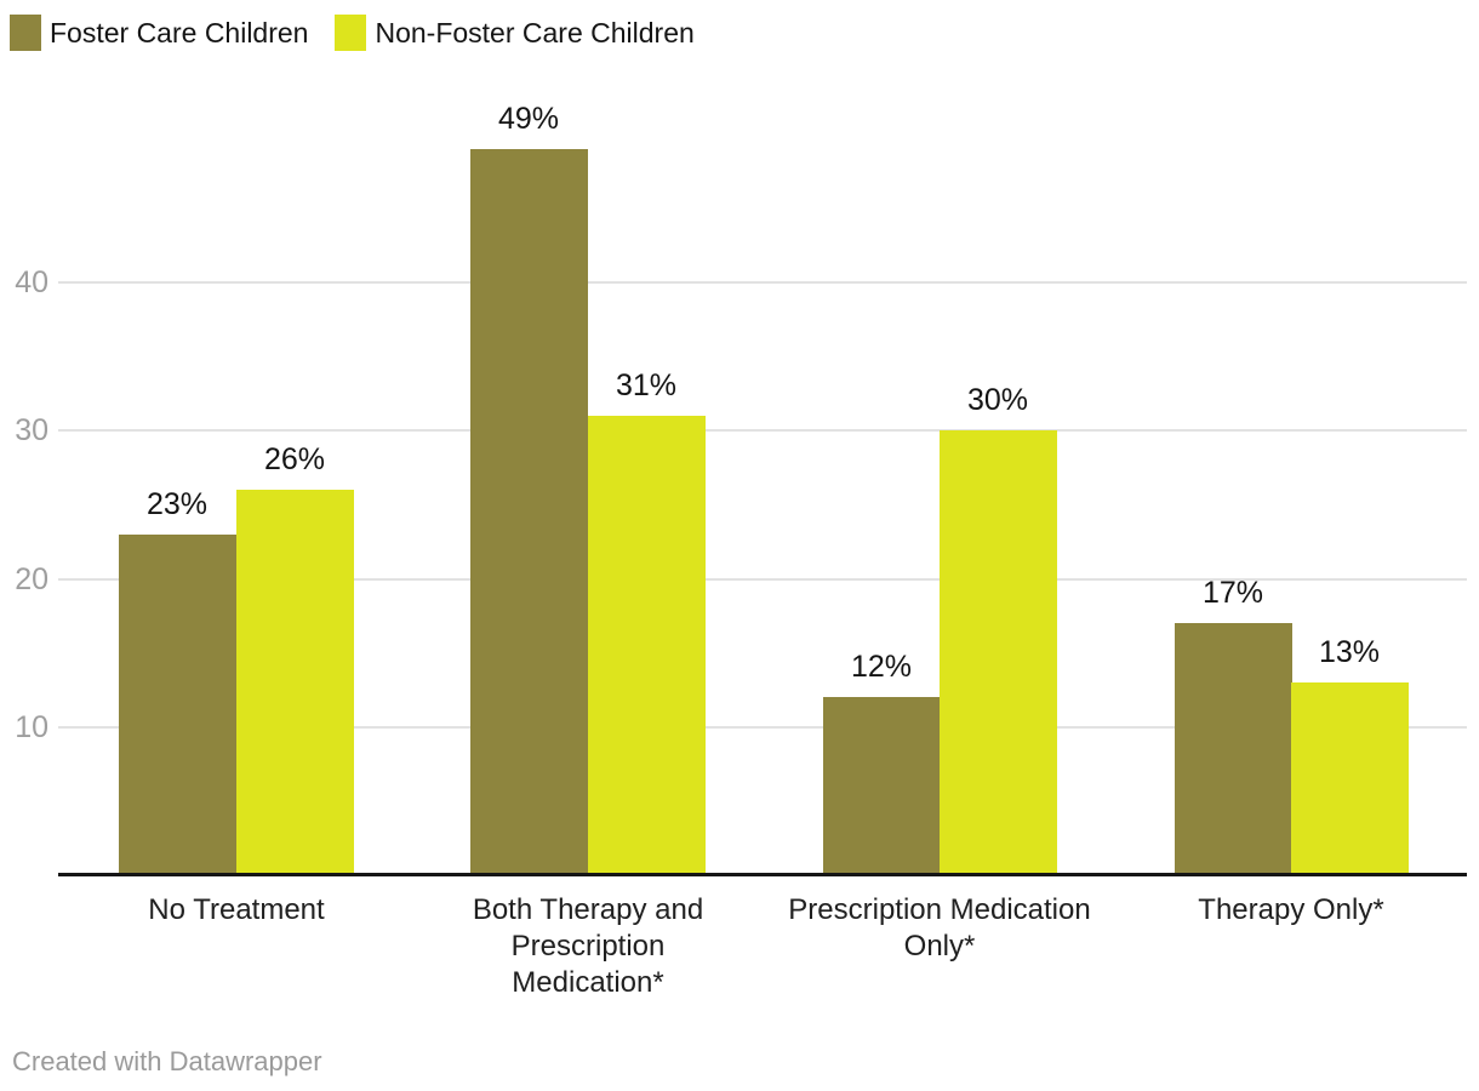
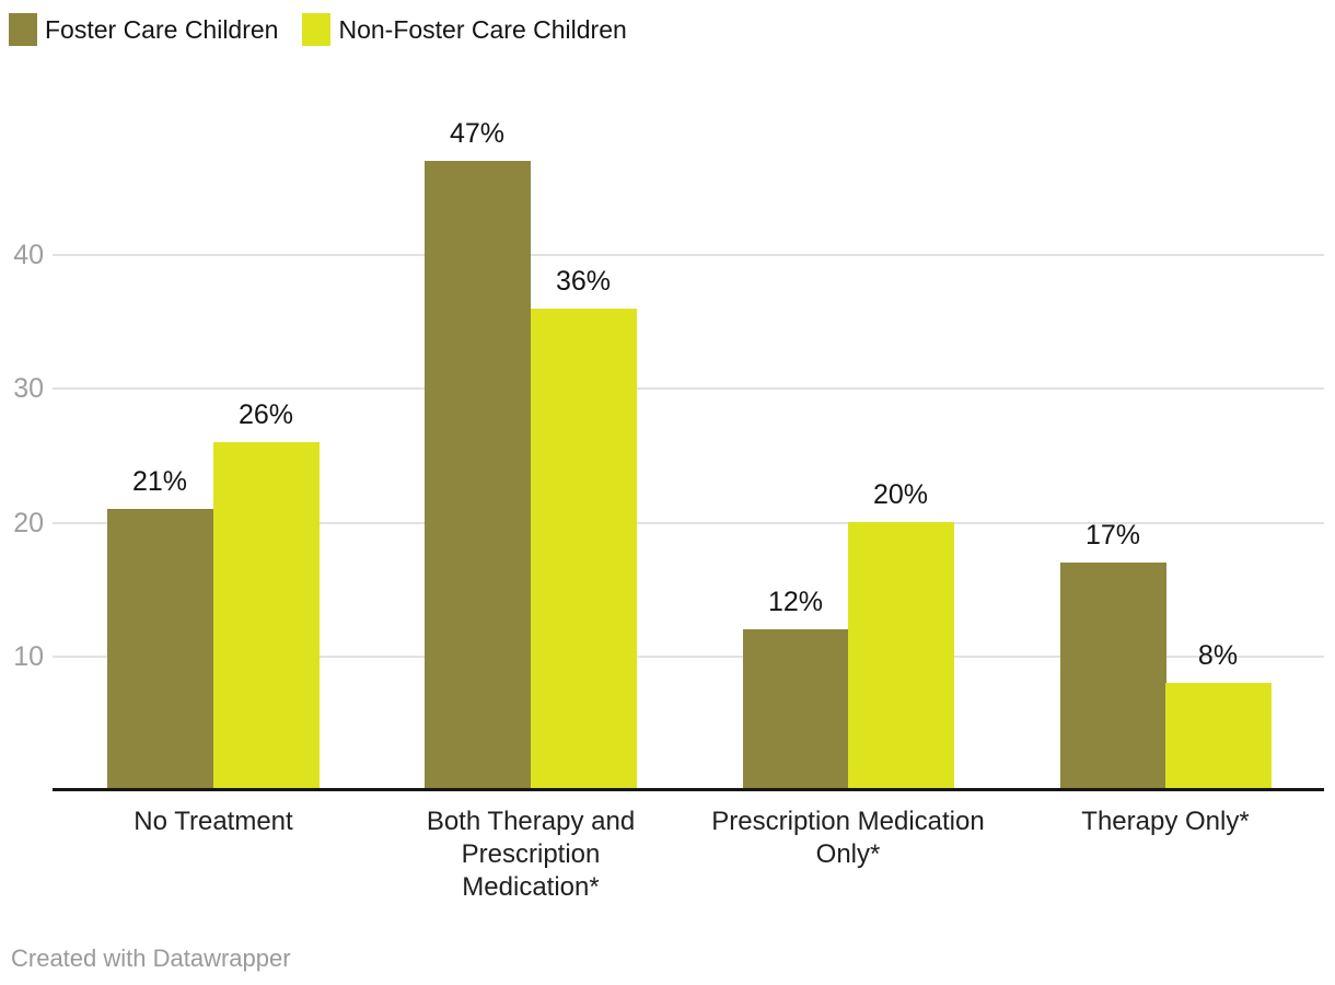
Foster Care Children/No Treatment: 23% -> 21%
Foster Care Children/Both Therapy and Prescription Medication*: 49% -> 47%
Non-Foster Care Children/Both Therapy and Prescription Medication*: 31% -> 36%
Non-Foster Care Children/Prescription Medication Only*: 30% -> 20%
Non-Foster Care Children/Therapy Only*: 13% -> 8%
